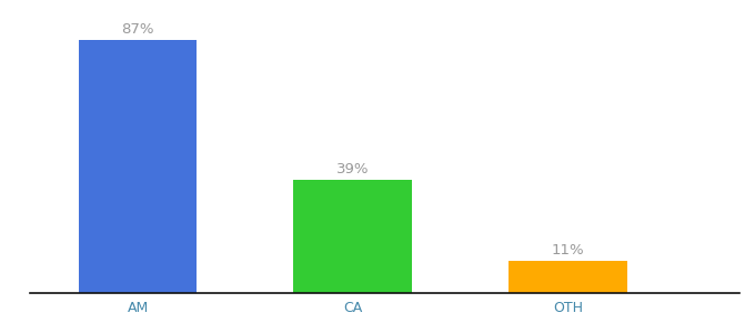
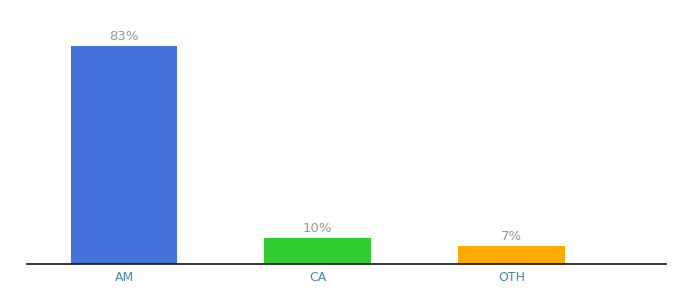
AM: 87% -> 83%
CA: 39% -> 10%
OTH: 11% -> 7%
